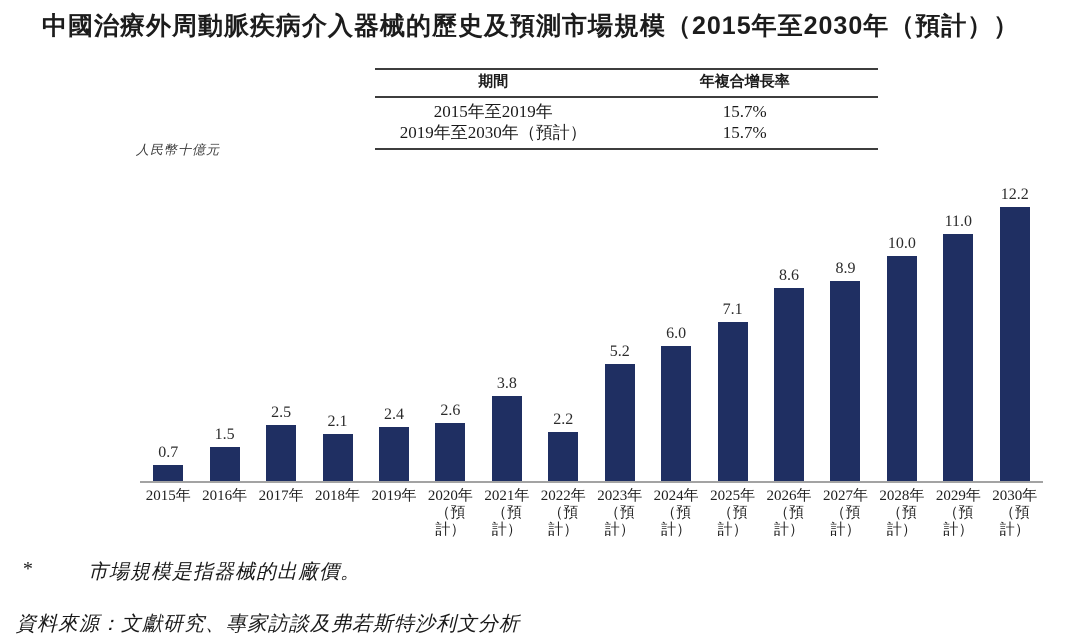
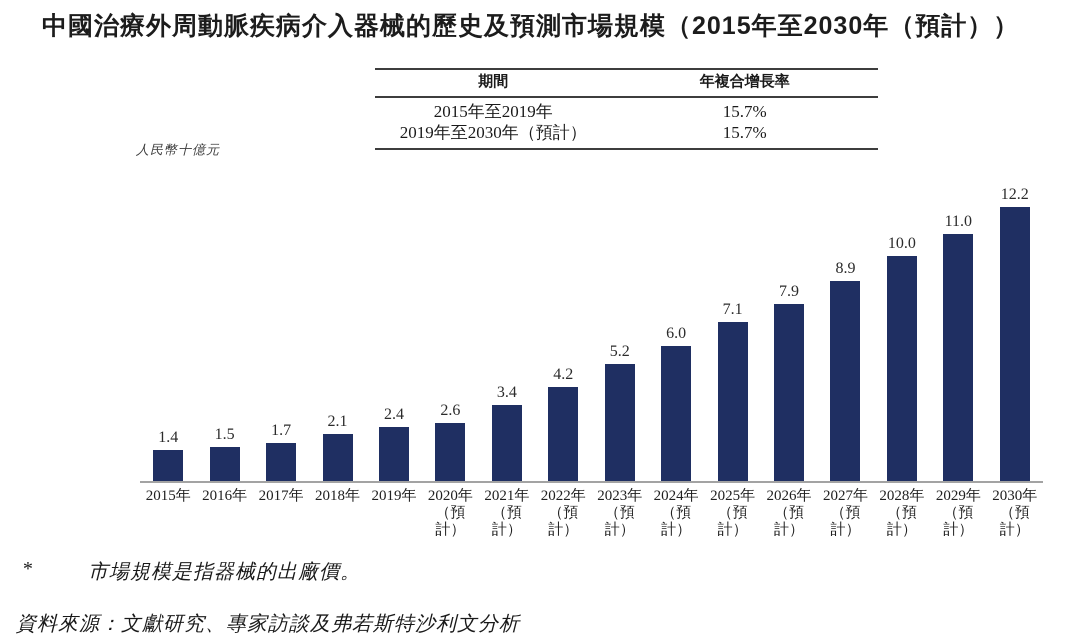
2015年: 0.7 -> 1.4
2017年: 2.5 -> 1.7
2021年: 3.8 -> 3.4
2022年: 2.2 -> 4.2
2026年: 8.6 -> 7.9
